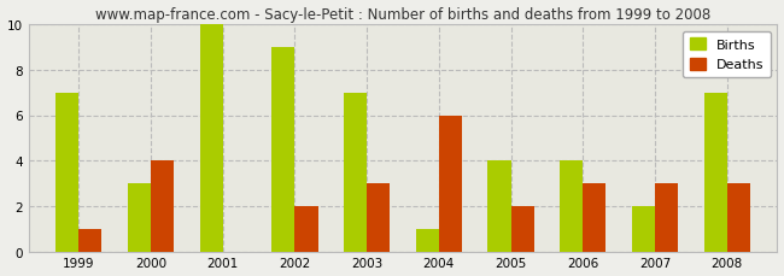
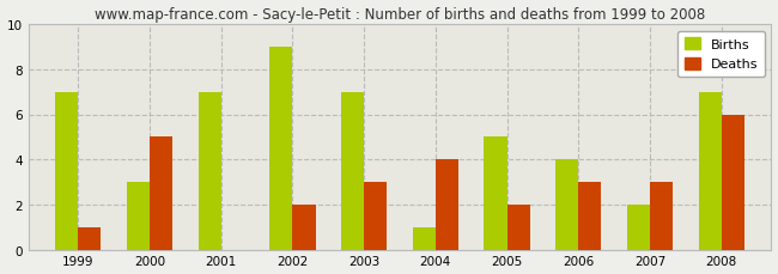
Deaths/2000: 4 -> 5
Births/2001: 10 -> 7
Deaths/2004: 6 -> 4
Births/2005: 4 -> 5
Deaths/2008: 3 -> 6
